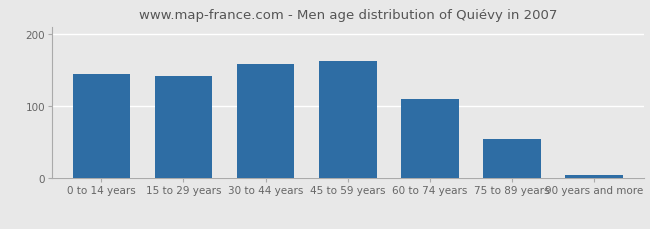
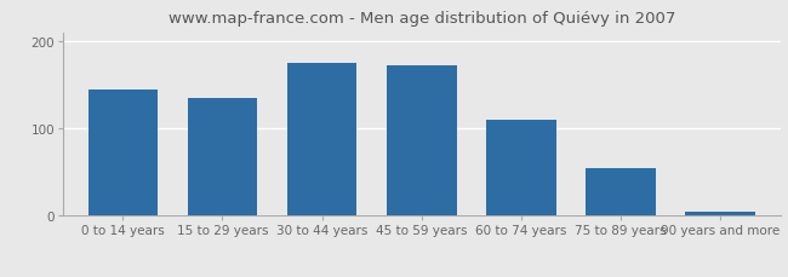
15 to 29 years: 142 -> 135
30 to 44 years: 158 -> 175
45 to 59 years: 162 -> 172
